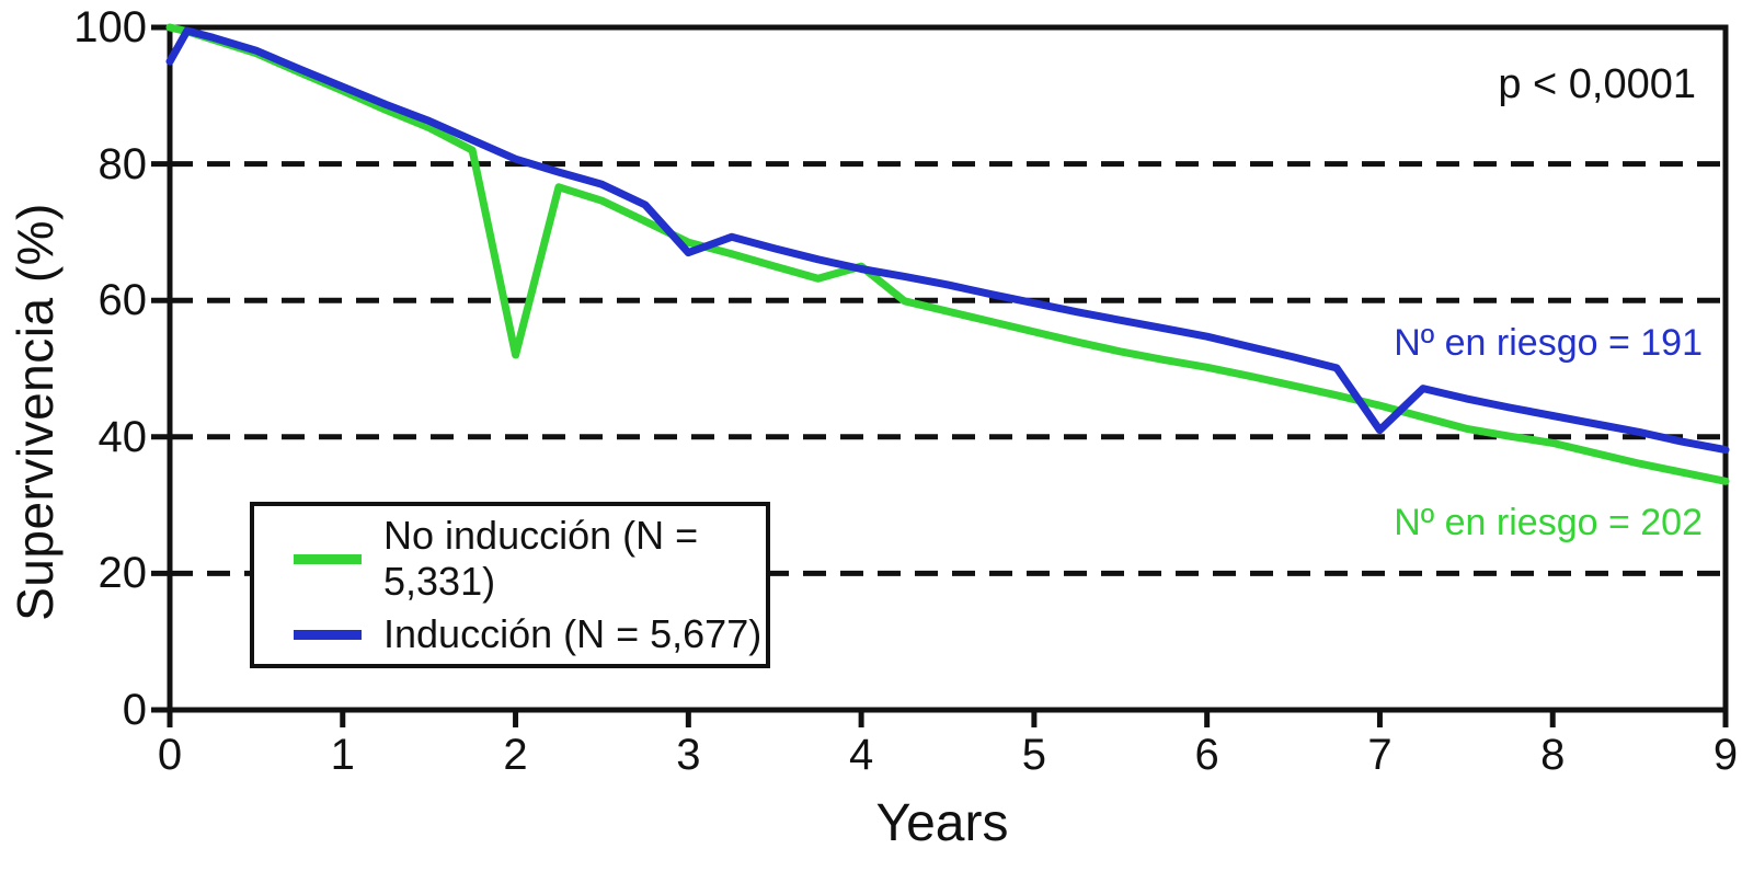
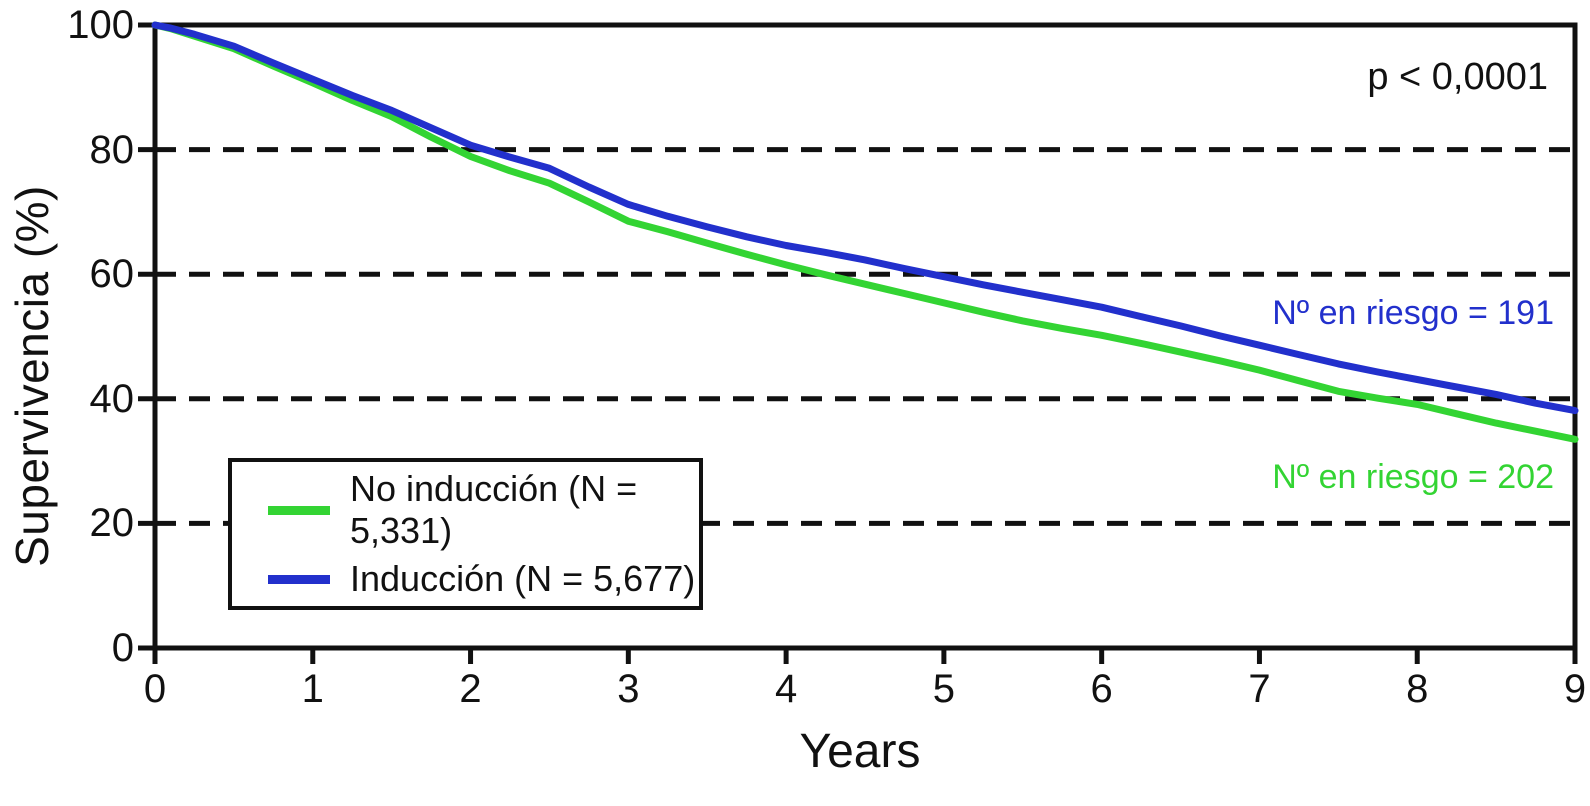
Inducción (N = 5,677)/0: 95 -> 100
No inducción (N = 5,331)/2: 52 -> 79
Inducción (N = 5,677)/3: 67 -> 71
No inducción (N = 5,331)/4: 65 -> 62
Inducción (N = 5,677)/7: 41 -> 49
